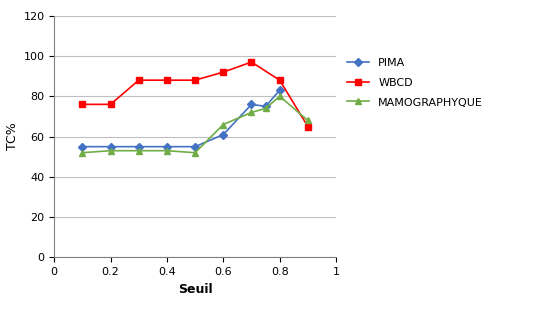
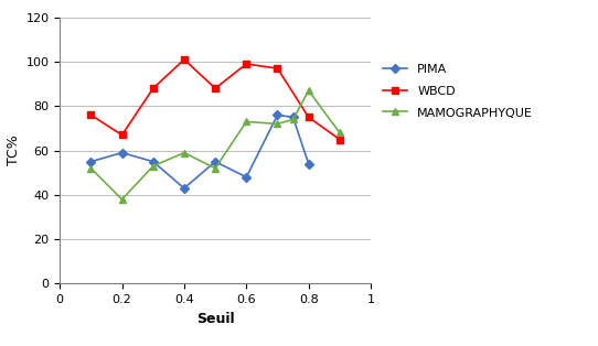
PIMA/0.2: 55 -> 59
WBCD/0.2: 76 -> 67
MAMOGRAPHYQUE/0.2: 53 -> 38
PIMA/0.4: 55 -> 43
WBCD/0.4: 88 -> 101
MAMOGRAPHYQUE/0.4: 53 -> 59
PIMA/0.6: 61 -> 48
WBCD/0.6: 92 -> 99
MAMOGRAPHYQUE/0.6: 66 -> 73
PIMA/0.8: 83 -> 54
WBCD/0.8: 88 -> 75
MAMOGRAPHYQUE/0.8: 80 -> 87
